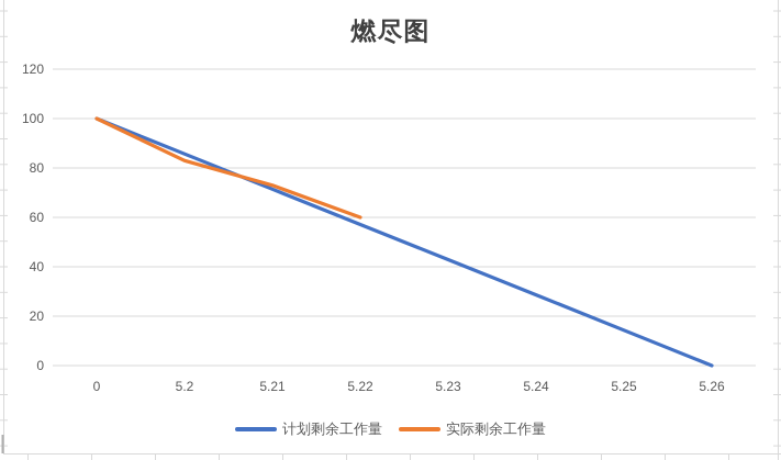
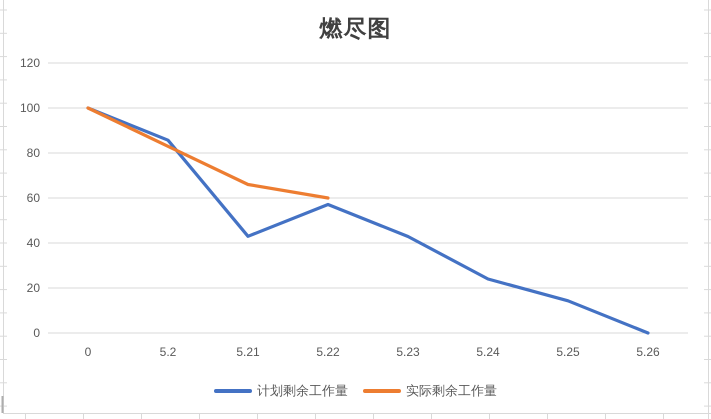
计划剩余工作量/5.21: 71 -> 43
实际剩余工作量/5.21: 73 -> 66
计划剩余工作量/5.24: 29 -> 24
